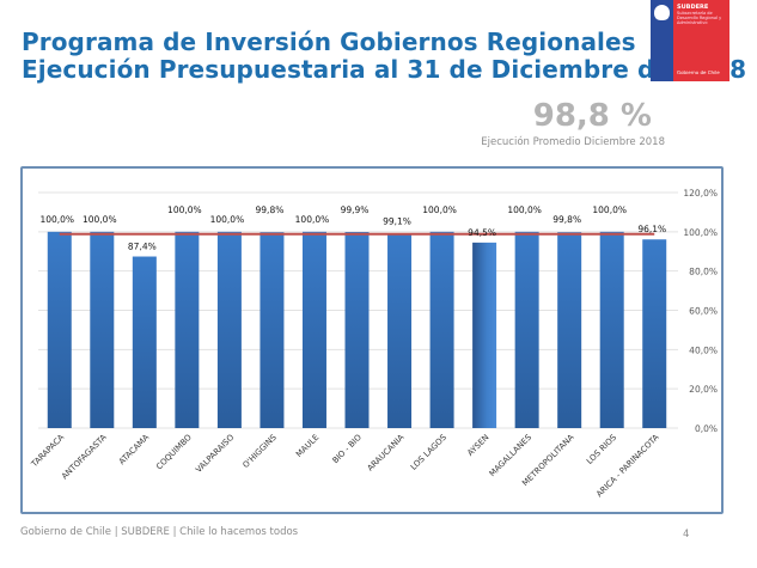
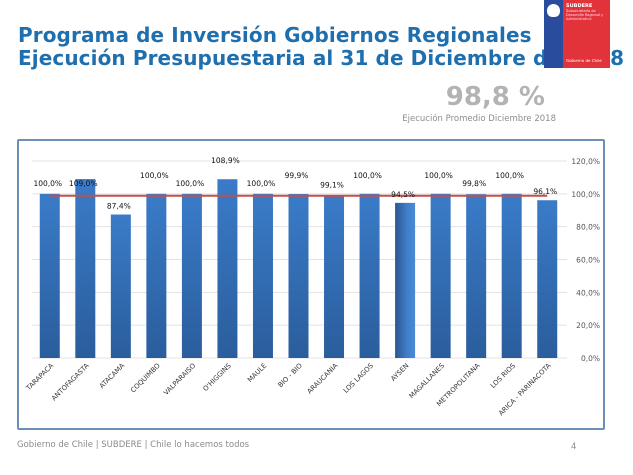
ANTOFAGASTA: 100,0% -> 109,0%
O'HIGGINS: 99,8% -> 108,9%
